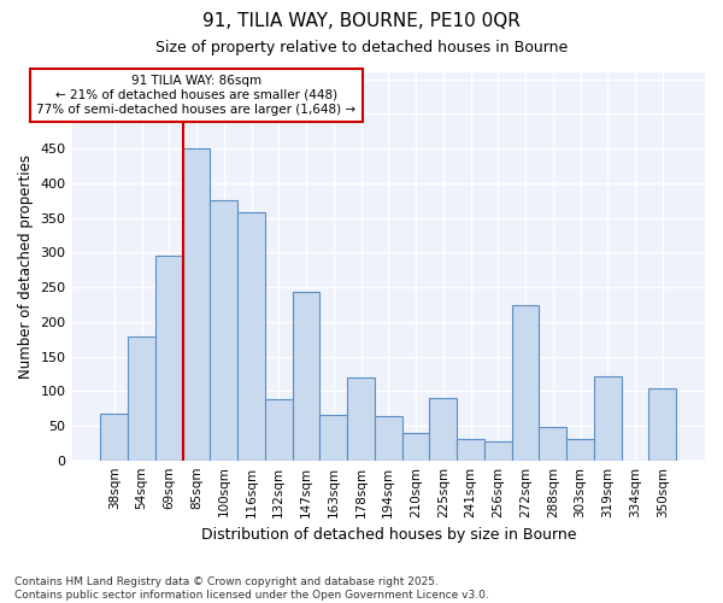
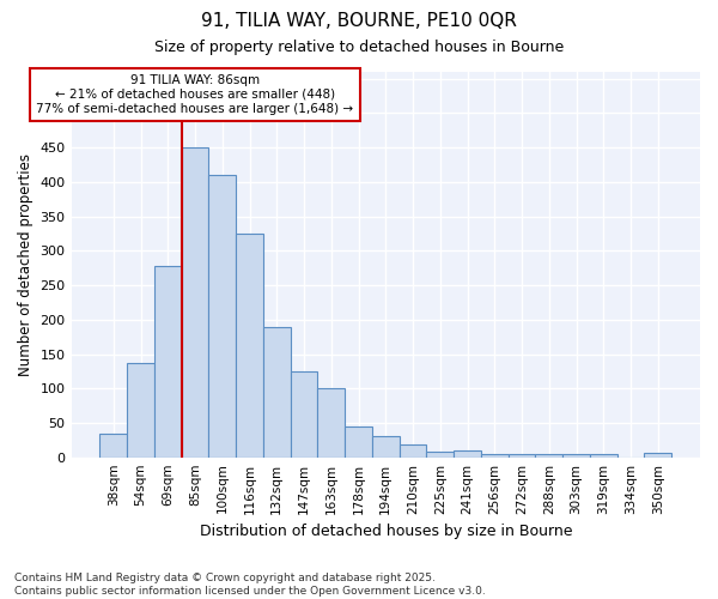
38sqm: 68 -> 35
54sqm: 178 -> 137
69sqm: 296 -> 278
100sqm: 376 -> 410
116sqm: 358 -> 325
132sqm: 88 -> 190
147sqm: 244 -> 125
163sqm: 66 -> 100
178sqm: 120 -> 45
194sqm: 64 -> 30
210sqm: 40 -> 18
225sqm: 90 -> 8
241sqm: 30 -> 10
256sqm: 28 -> 5
272sqm: 224 -> 4
288sqm: 48 -> 4
303sqm: 30 -> 4
319sqm: 122 -> 4
350sqm: 104 -> 6
